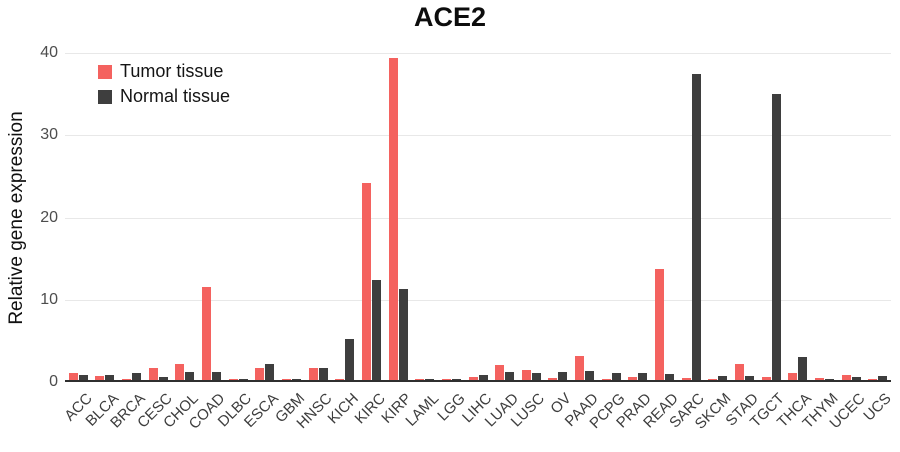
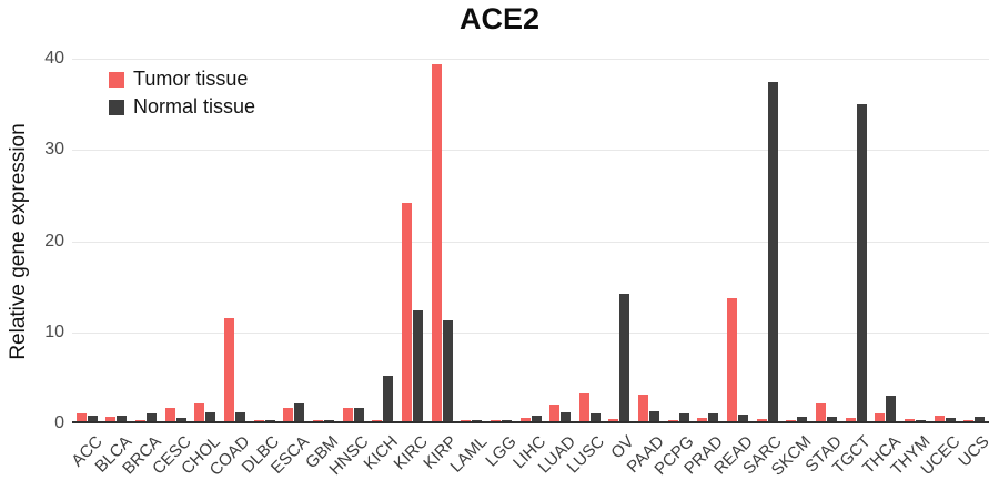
Tumor tissue/LUSC: 1 -> 3
Normal tissue/OV: 1 -> 14
